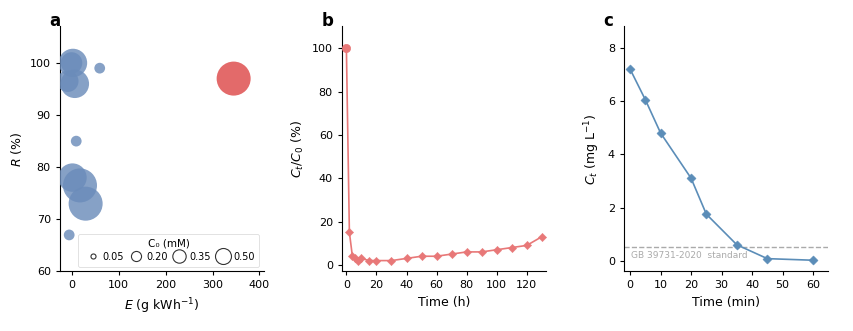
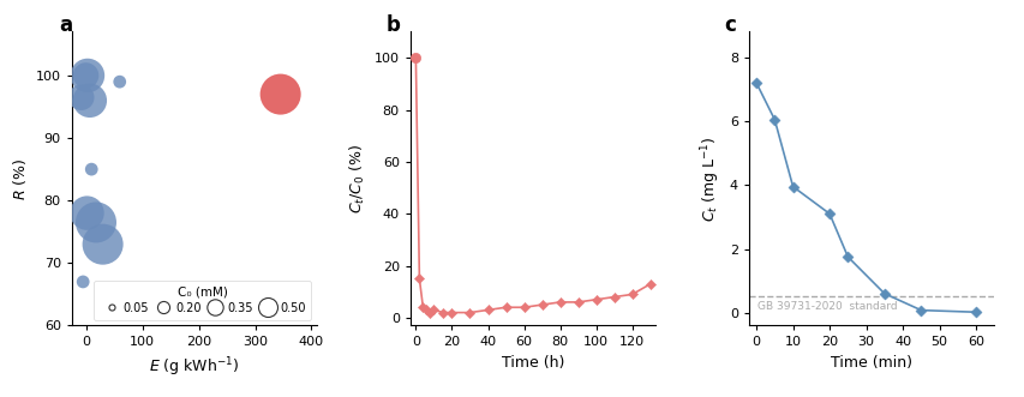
10: 4.80 -> 3.95
